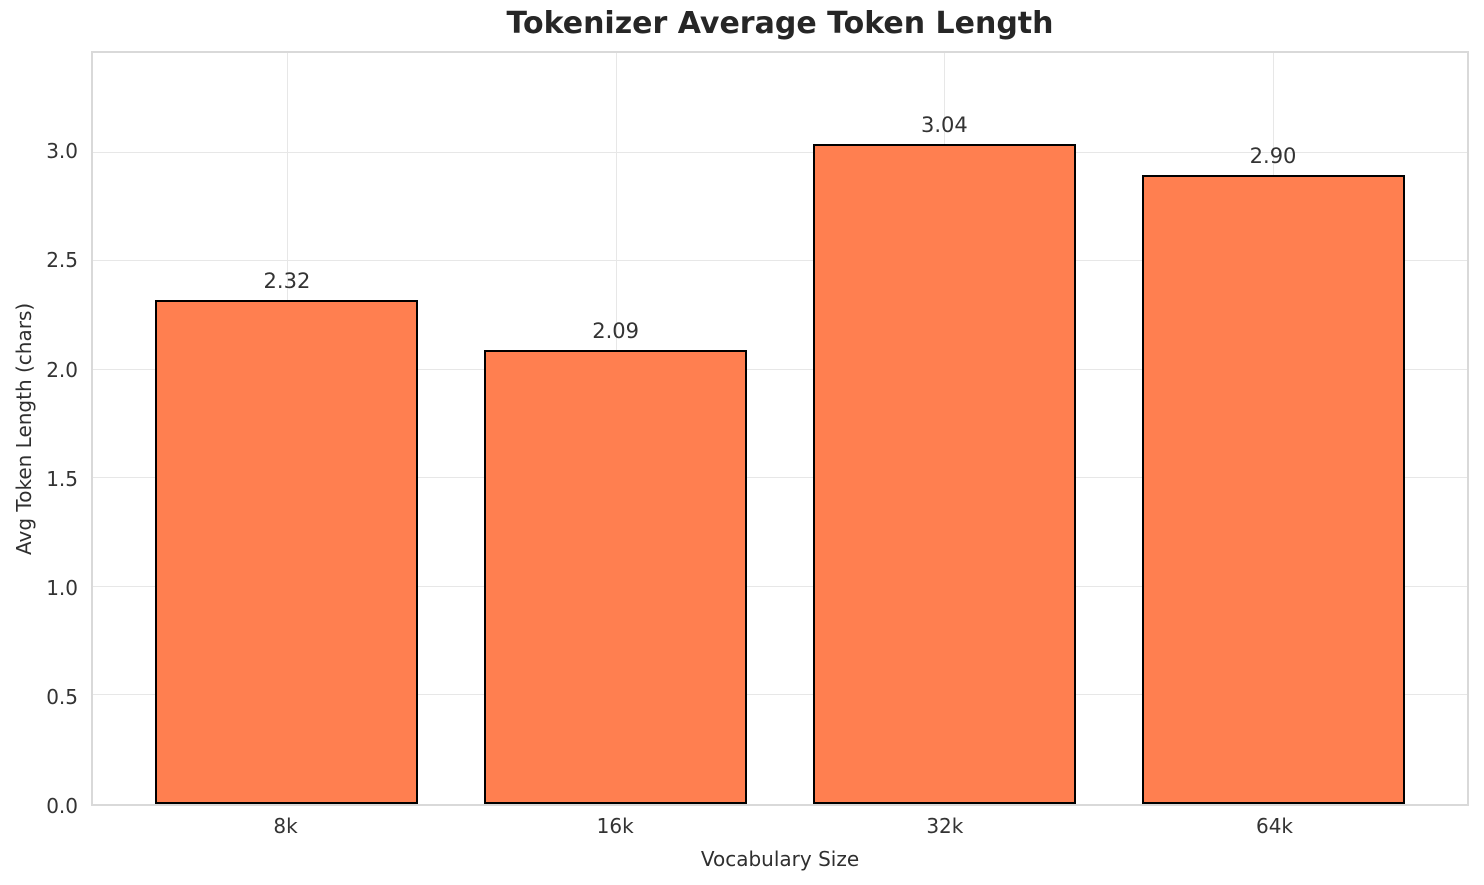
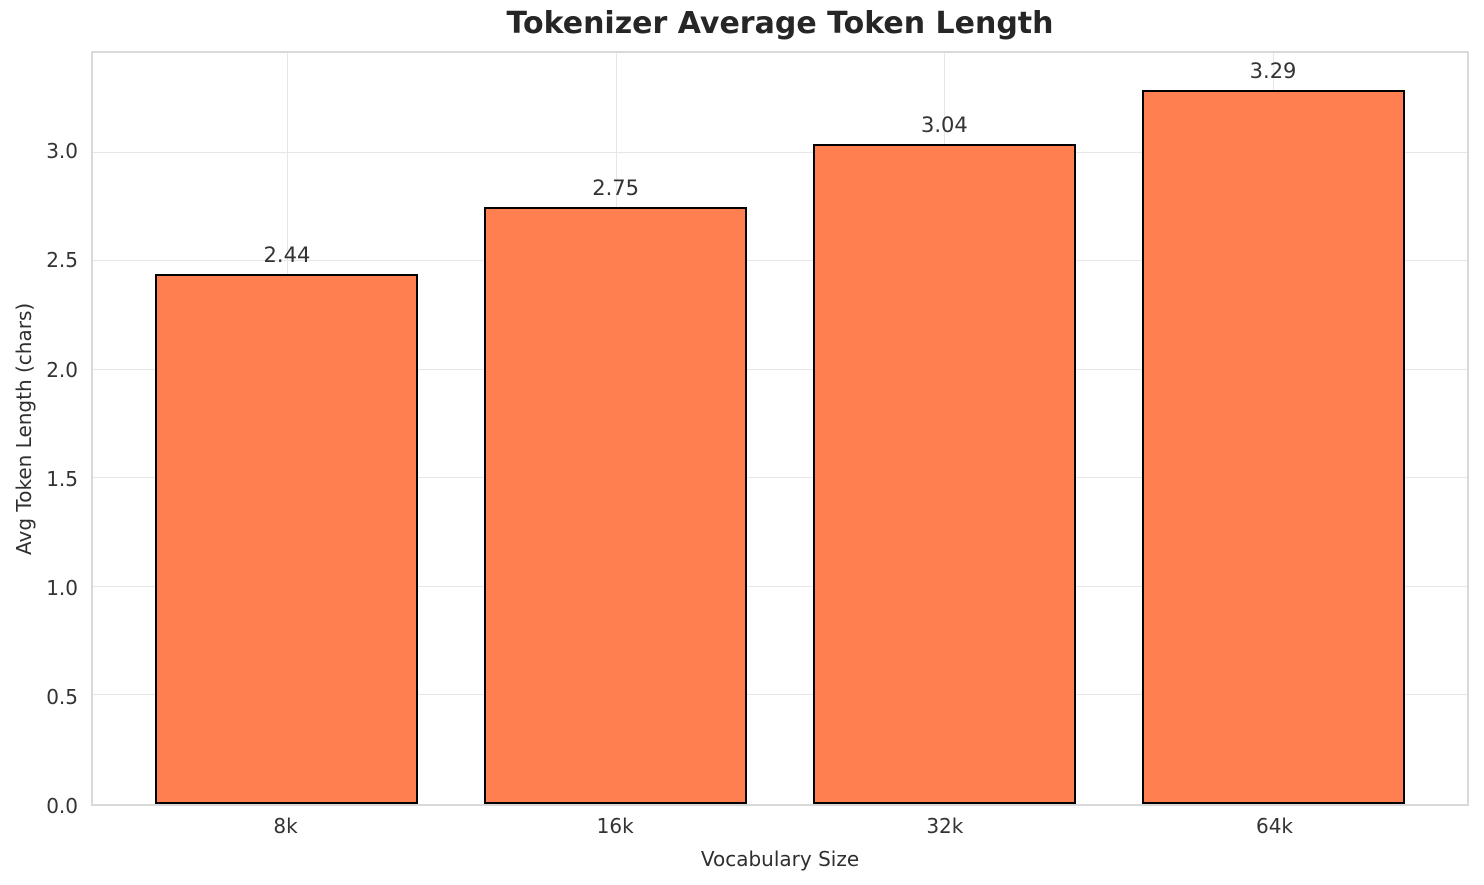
8k: 2.32 -> 2.44
16k: 2.09 -> 2.75
64k: 2.90 -> 3.29
